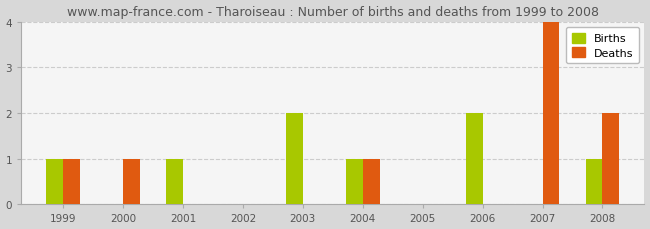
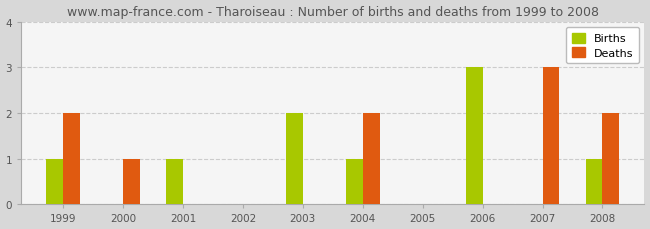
Deaths/1999: 1 -> 2
Deaths/2004: 1 -> 2
Births/2006: 2 -> 3
Deaths/2007: 4 -> 3
